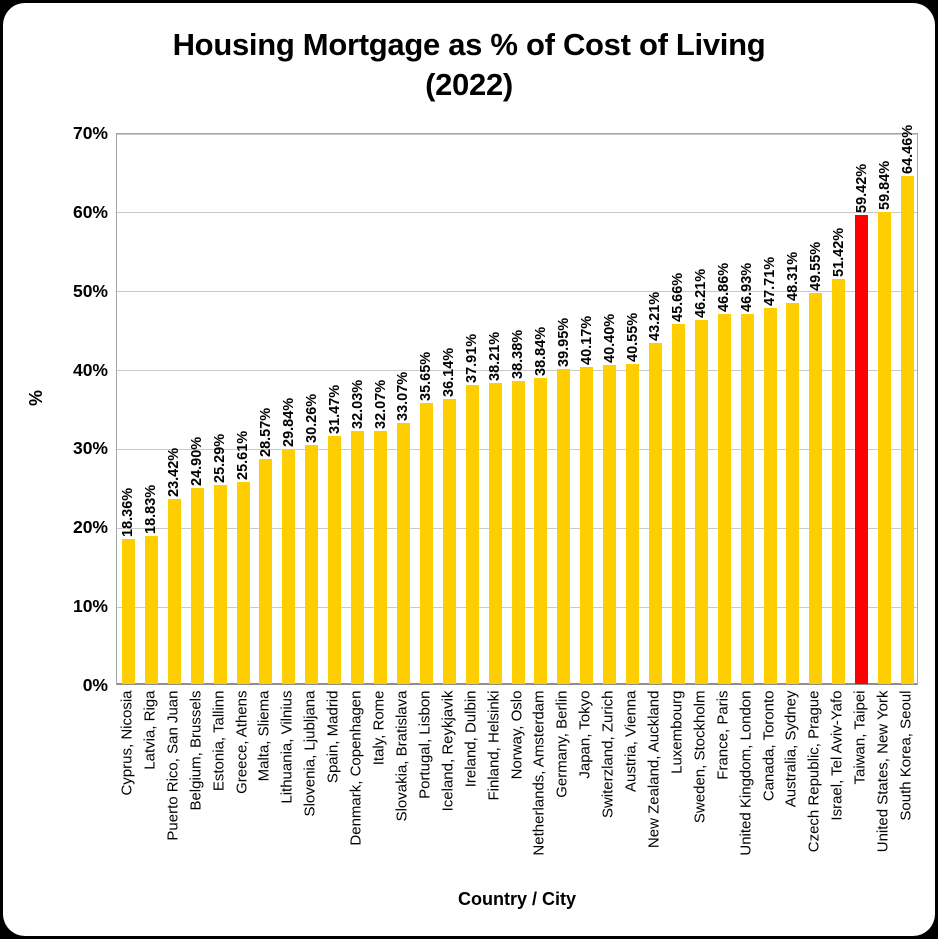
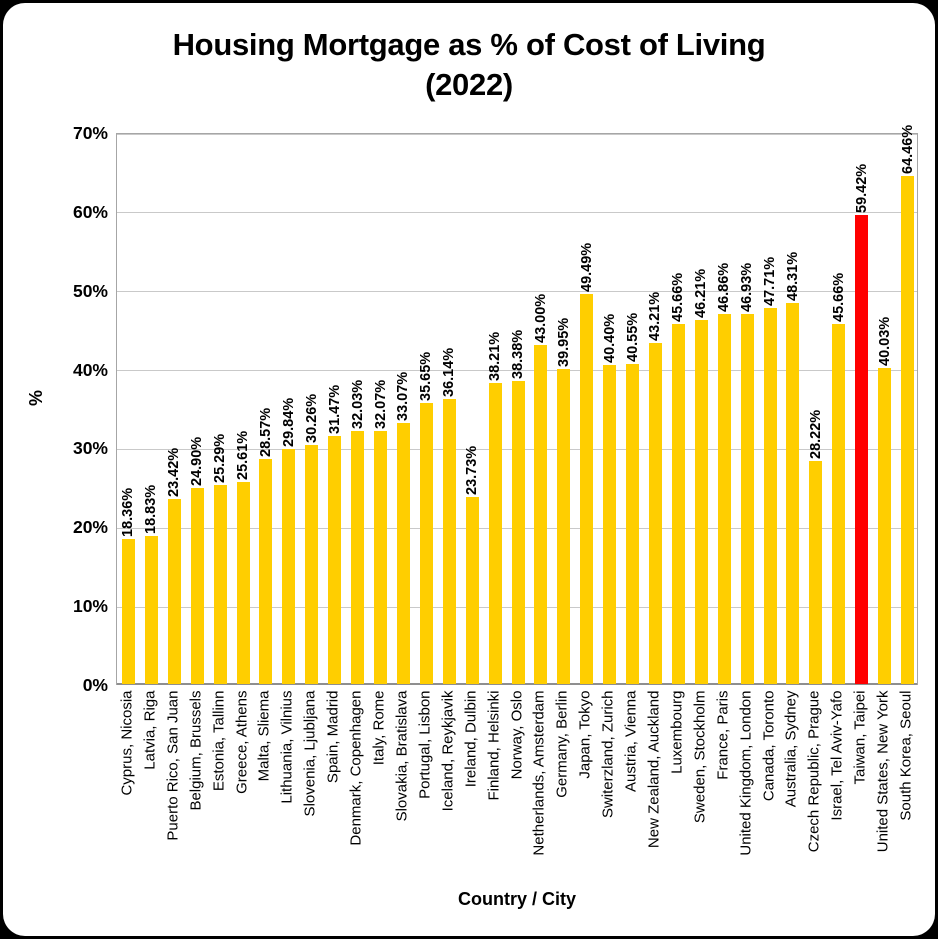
Ireland, Dulbin: 37.91% -> 23.73%
Netherlands, Amsterdam: 38.84% -> 43.00%
Japan, Tokyo: 40.17% -> 49.49%
Czech Republic, Prague: 49.55% -> 28.22%
Israel, Tel Aviv-Yafo: 51.42% -> 45.66%
United States, New York: 59.84% -> 40.03%
